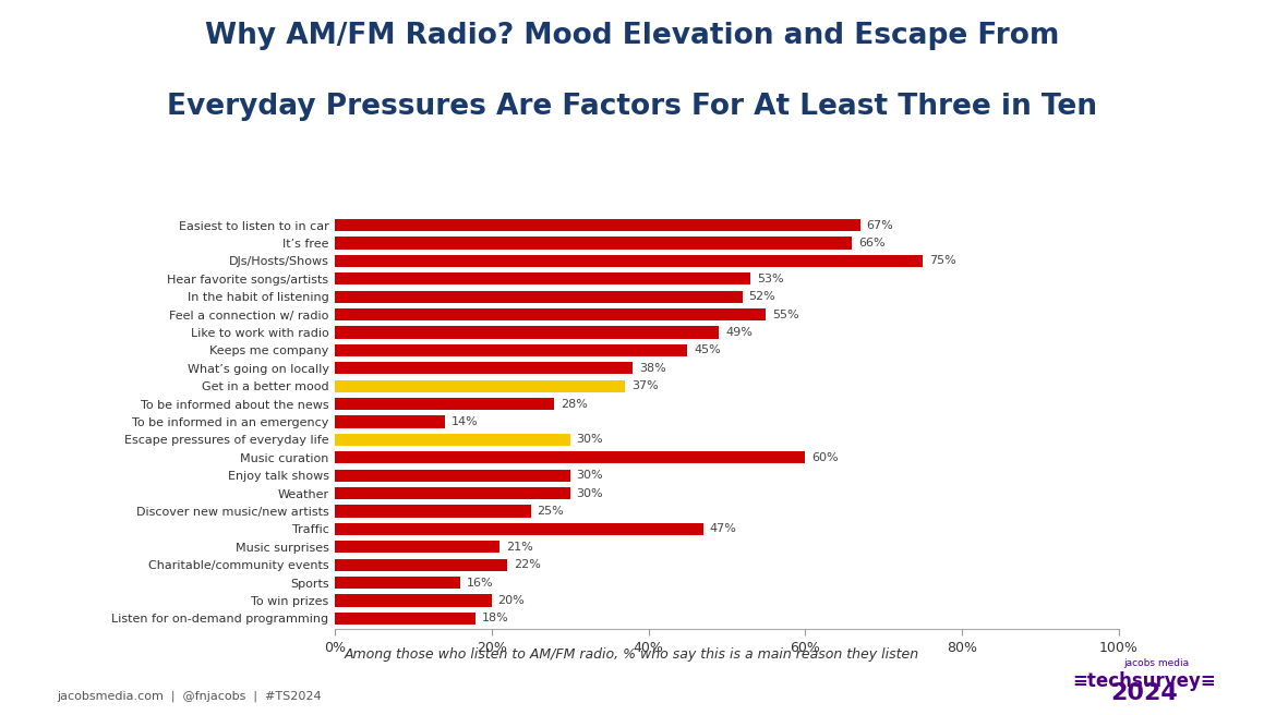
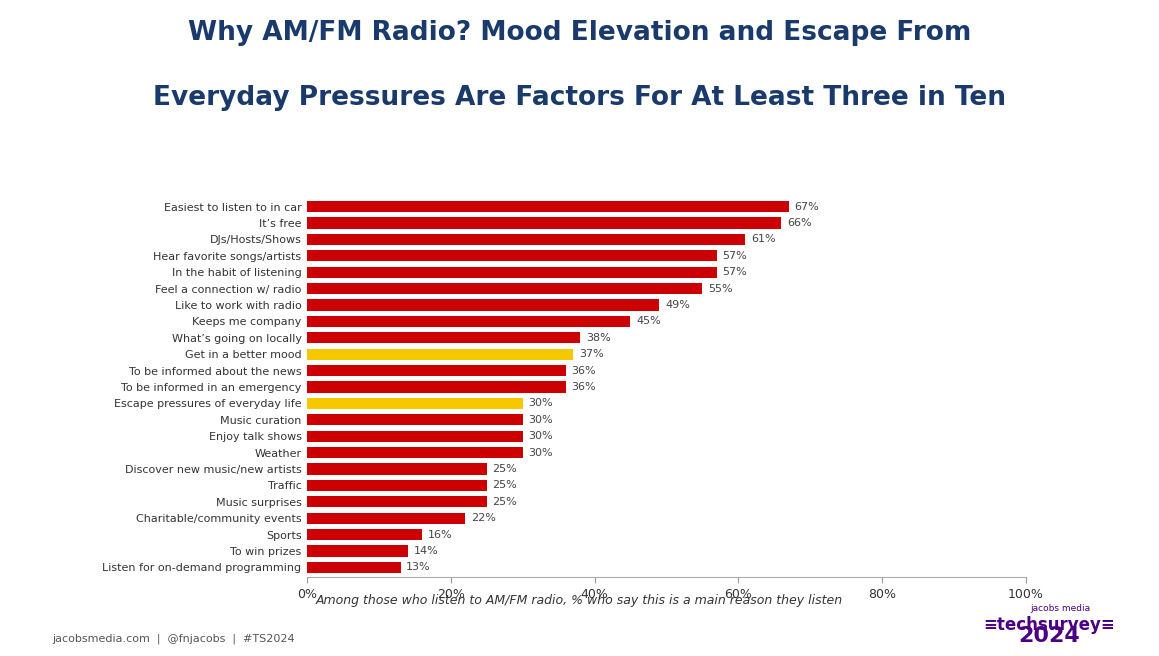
DJs/Hosts/Shows: 75% -> 61%
Hear favorite songs/artists: 53% -> 57%
In the habit of listening: 52% -> 57%
To be informed about the news: 28% -> 36%
To be informed in an emergency: 14% -> 36%
Music curation: 60% -> 30%
Traffic: 47% -> 25%
Music surprises: 21% -> 25%
To win prizes: 20% -> 14%
Listen for on-demand programming: 18% -> 13%
